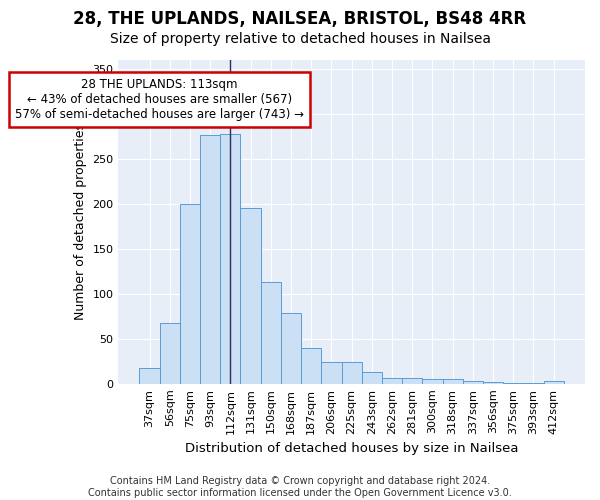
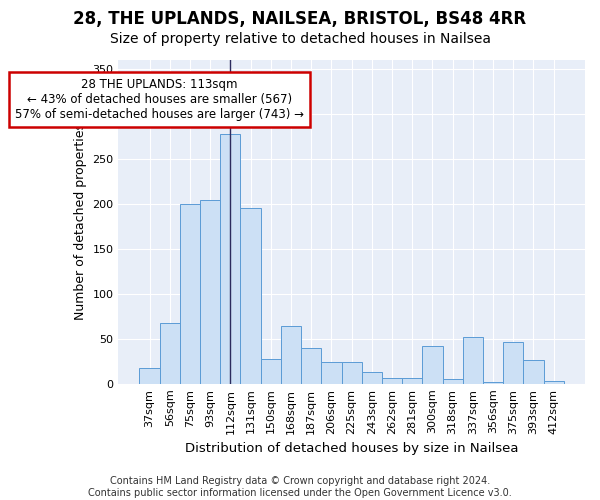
93sqm: 277 -> 204
150sqm: 113 -> 28
168sqm: 79 -> 64
300sqm: 5 -> 42
337sqm: 3 -> 52
375sqm: 1 -> 46
393sqm: 1 -> 26
